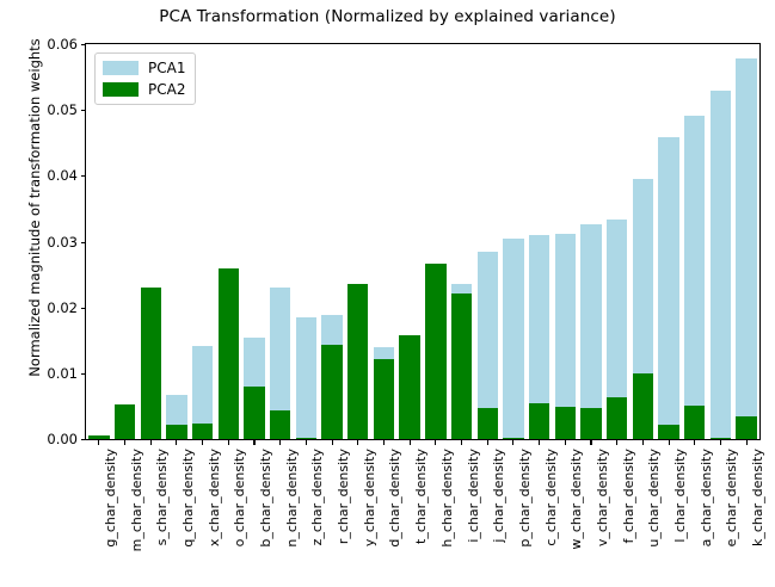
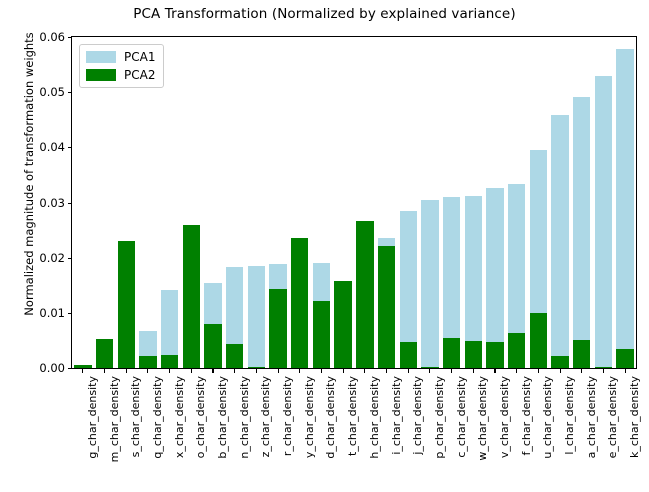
PCA1/n_char_density: 0.023 -> 0.018
PCA1/d_char_density: 0.014 -> 0.019
